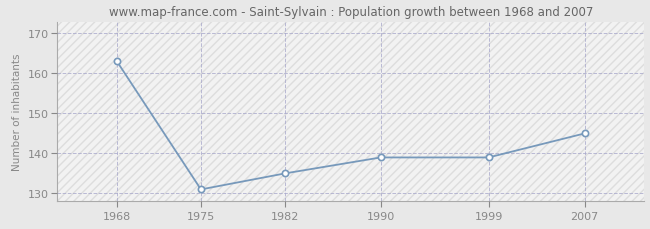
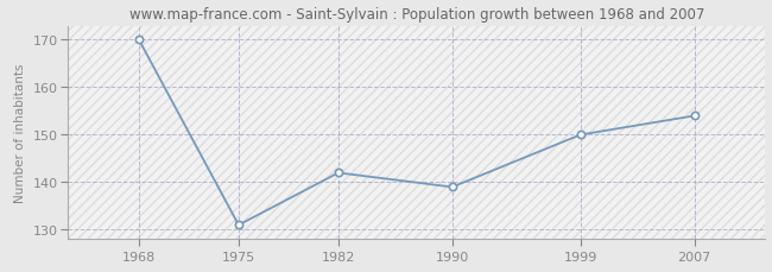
1968: 163 -> 170
1982: 135 -> 142
1999: 139 -> 150
2007: 145 -> 154
